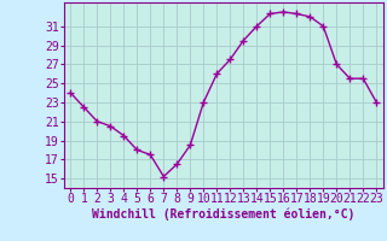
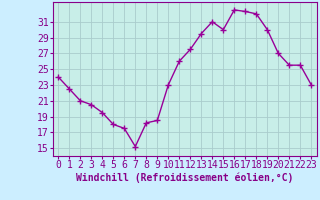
8: 16.5 -> 18.2
15: 32.3 -> 30.0
19: 31.0 -> 30.0
